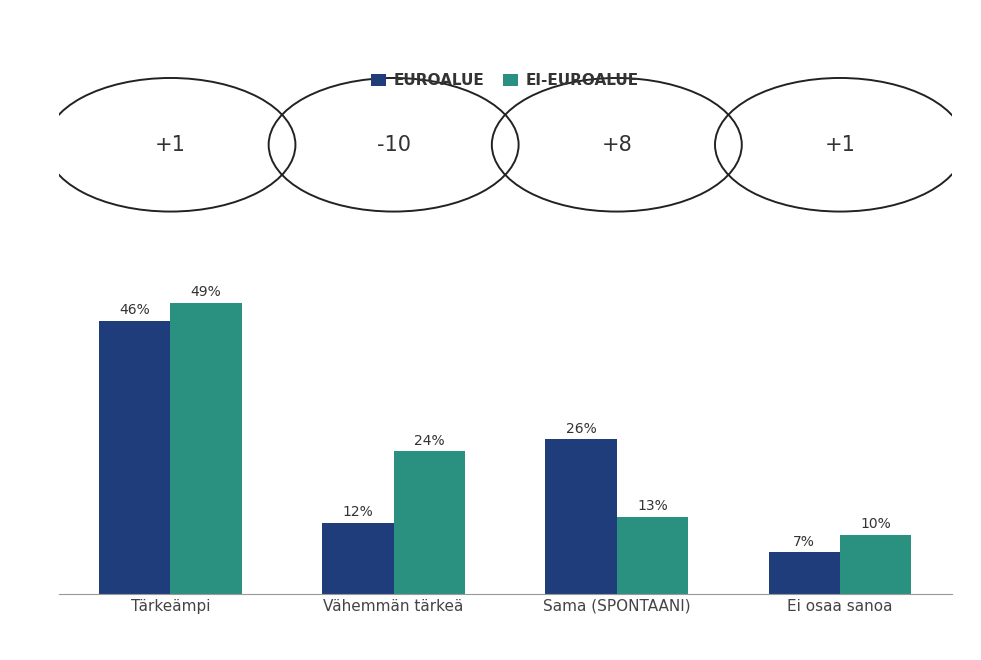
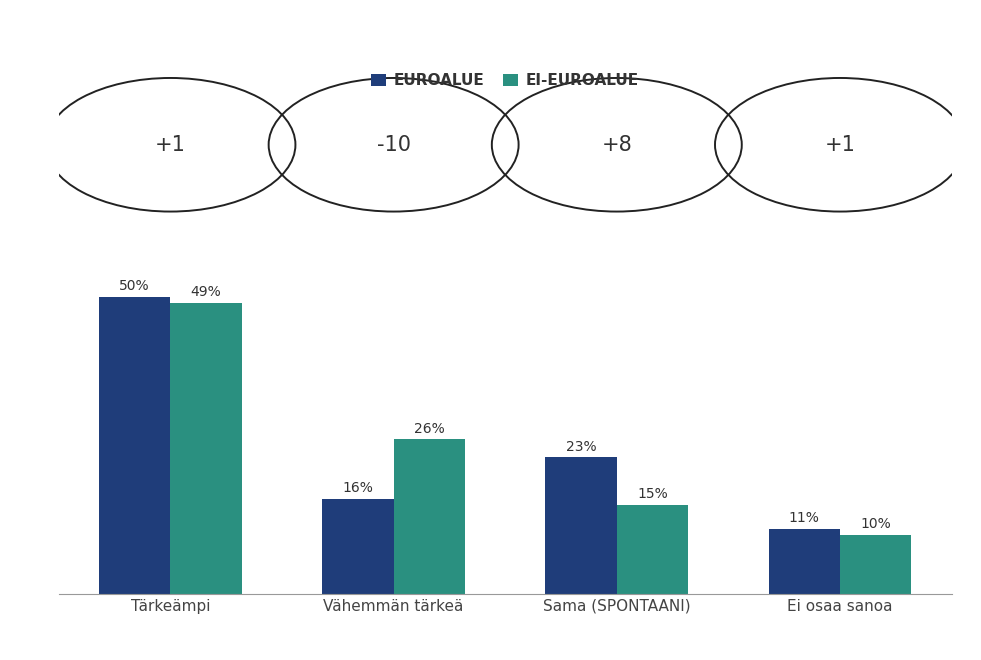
EUROALUE/Tärkeämpi: 46% -> 50%
EUROALUE/Vähemmän tärkeä: 12% -> 16%
EI-EUROALUE/Vähemmän tärkeä: 24% -> 26%
EUROALUE/Sama (SPONTAANI): 26% -> 23%
EI-EUROALUE/Sama (SPONTAANI): 13% -> 15%
EUROALUE/Ei osaa sanoa: 7% -> 11%
